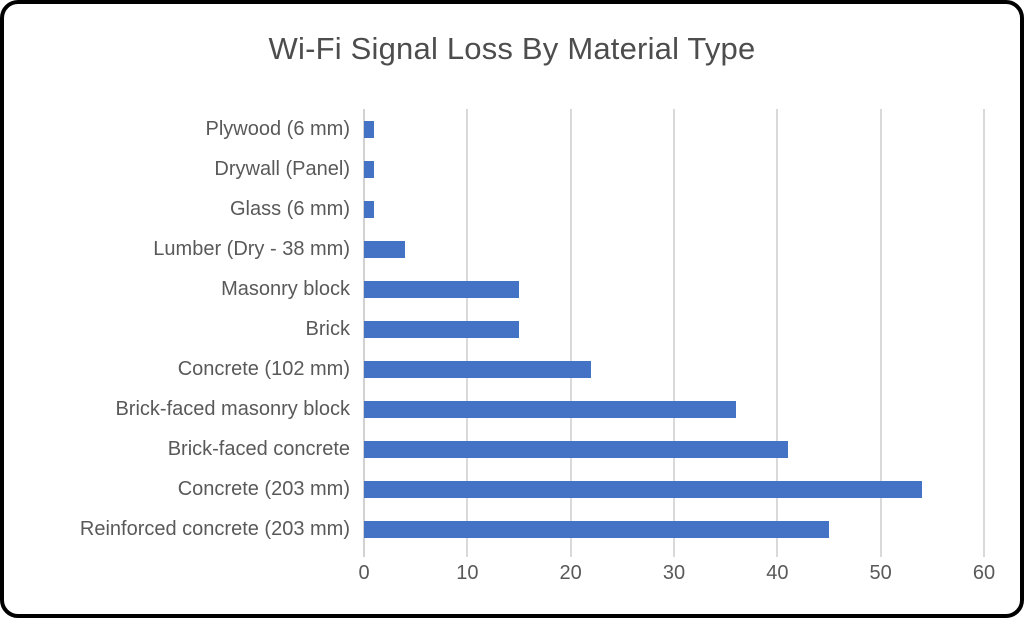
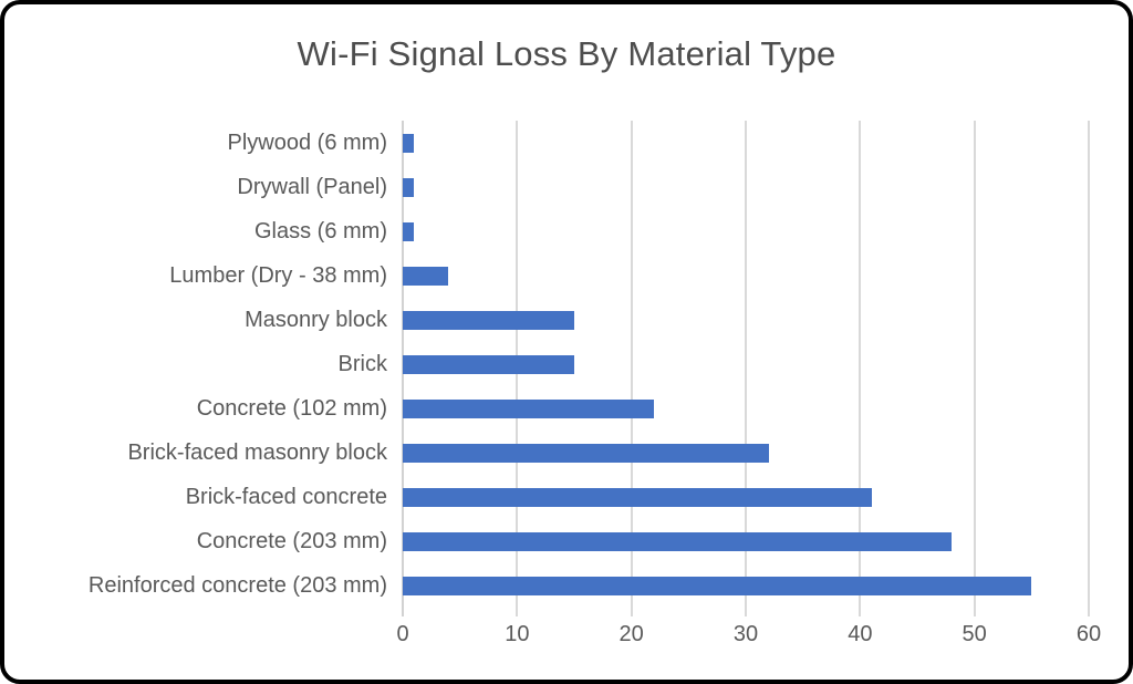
Brick-faced masonry block: 36 -> 32
Concrete (203 mm): 54 -> 48
Reinforced concrete (203 mm): 45 -> 55
